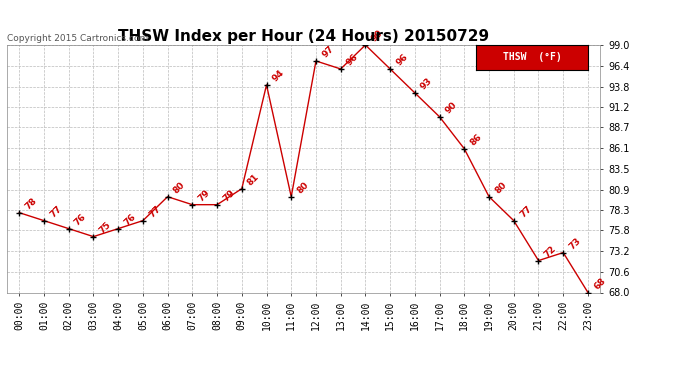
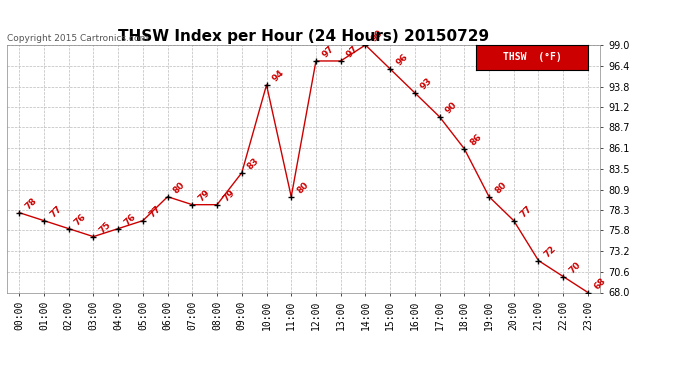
09:00: 81 -> 83
13:00: 96 -> 97
22:00: 73 -> 70
